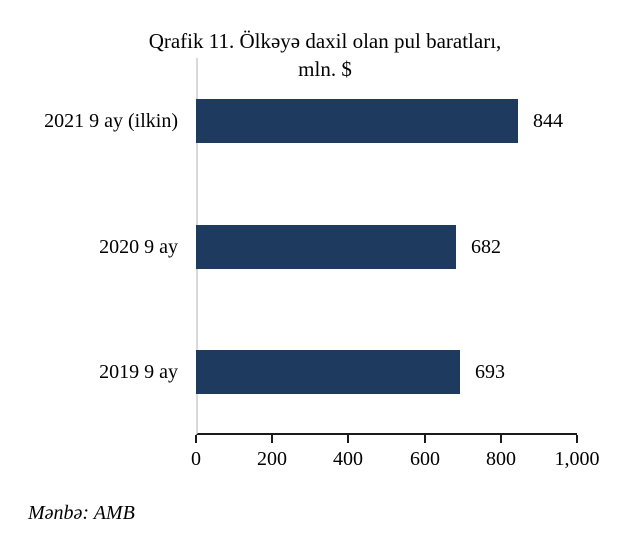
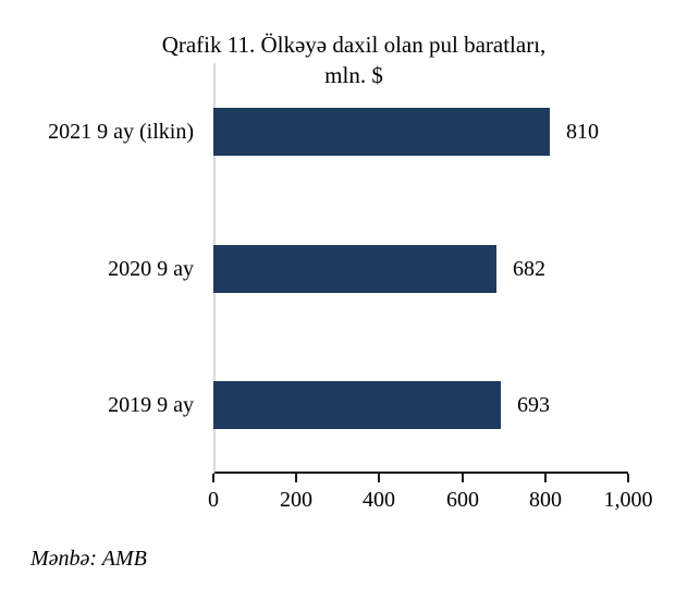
2021 9 ay (ilkin): 844 -> 810
